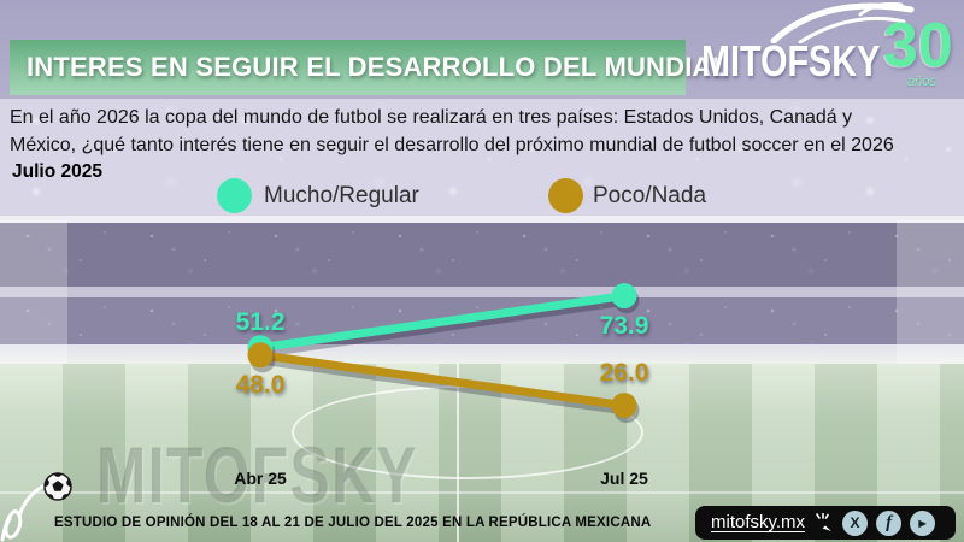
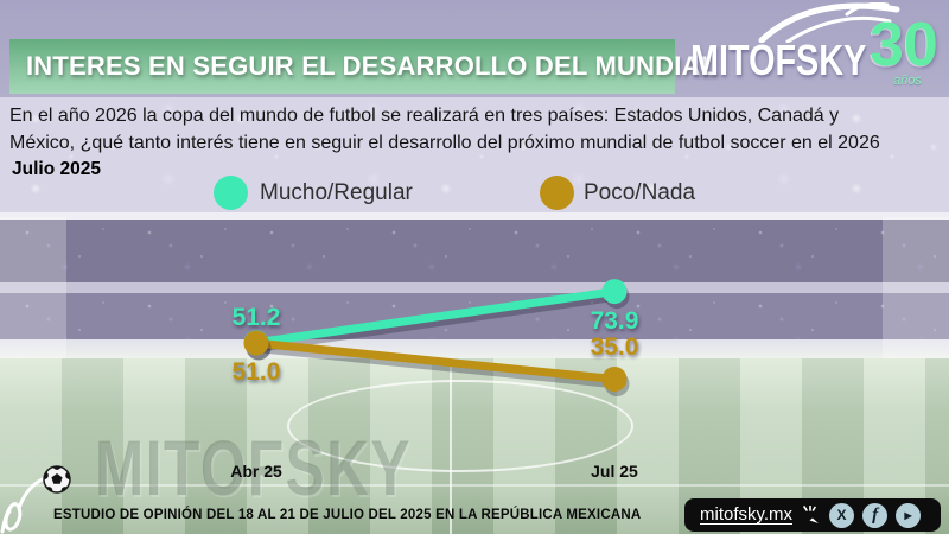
Poco/Nada/Abr 25: 48.0 -> 51.0
Poco/Nada/Jul 25: 26.0 -> 35.0
